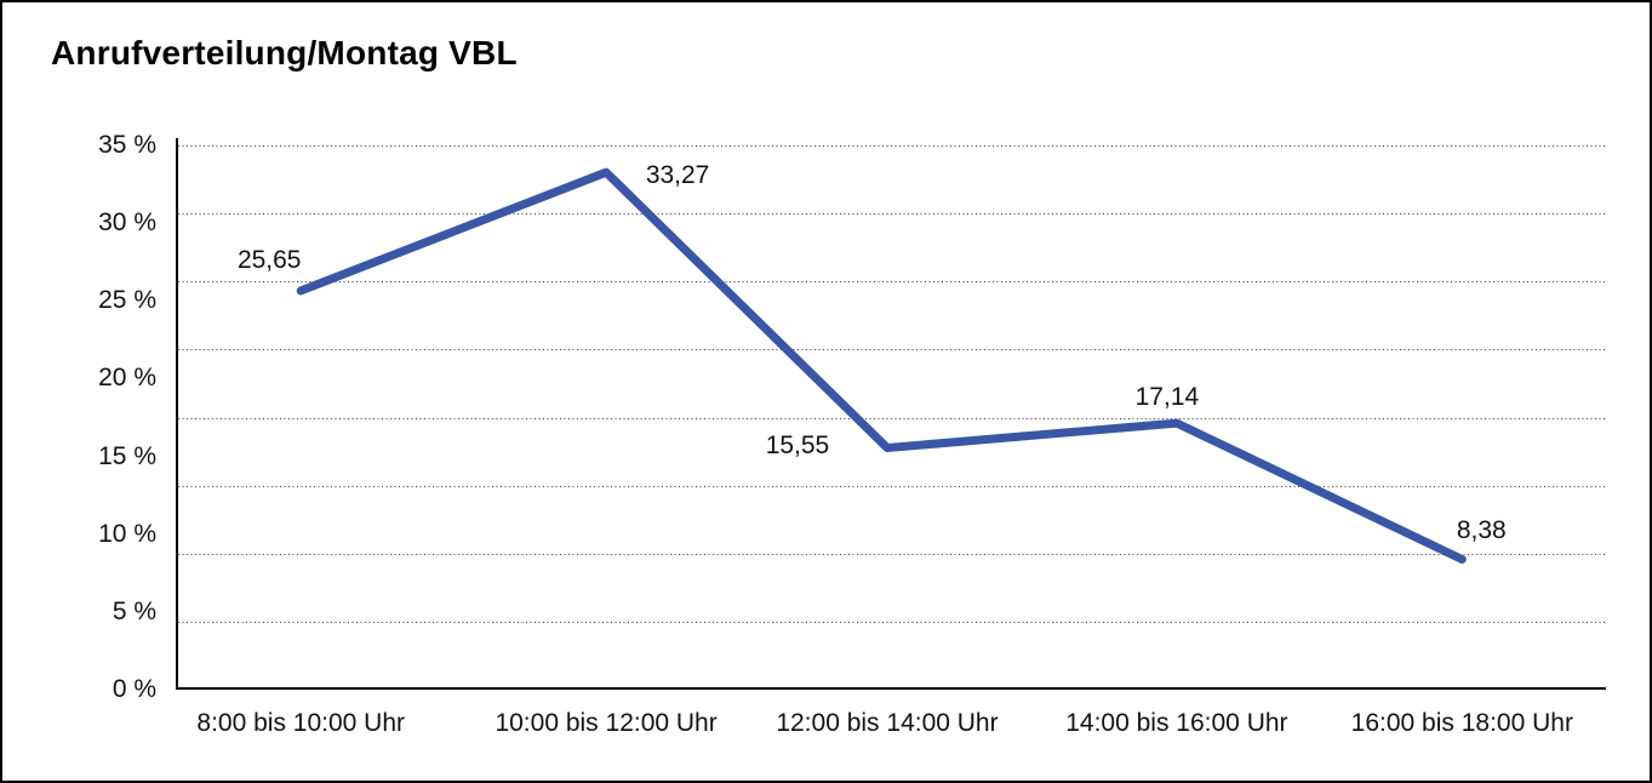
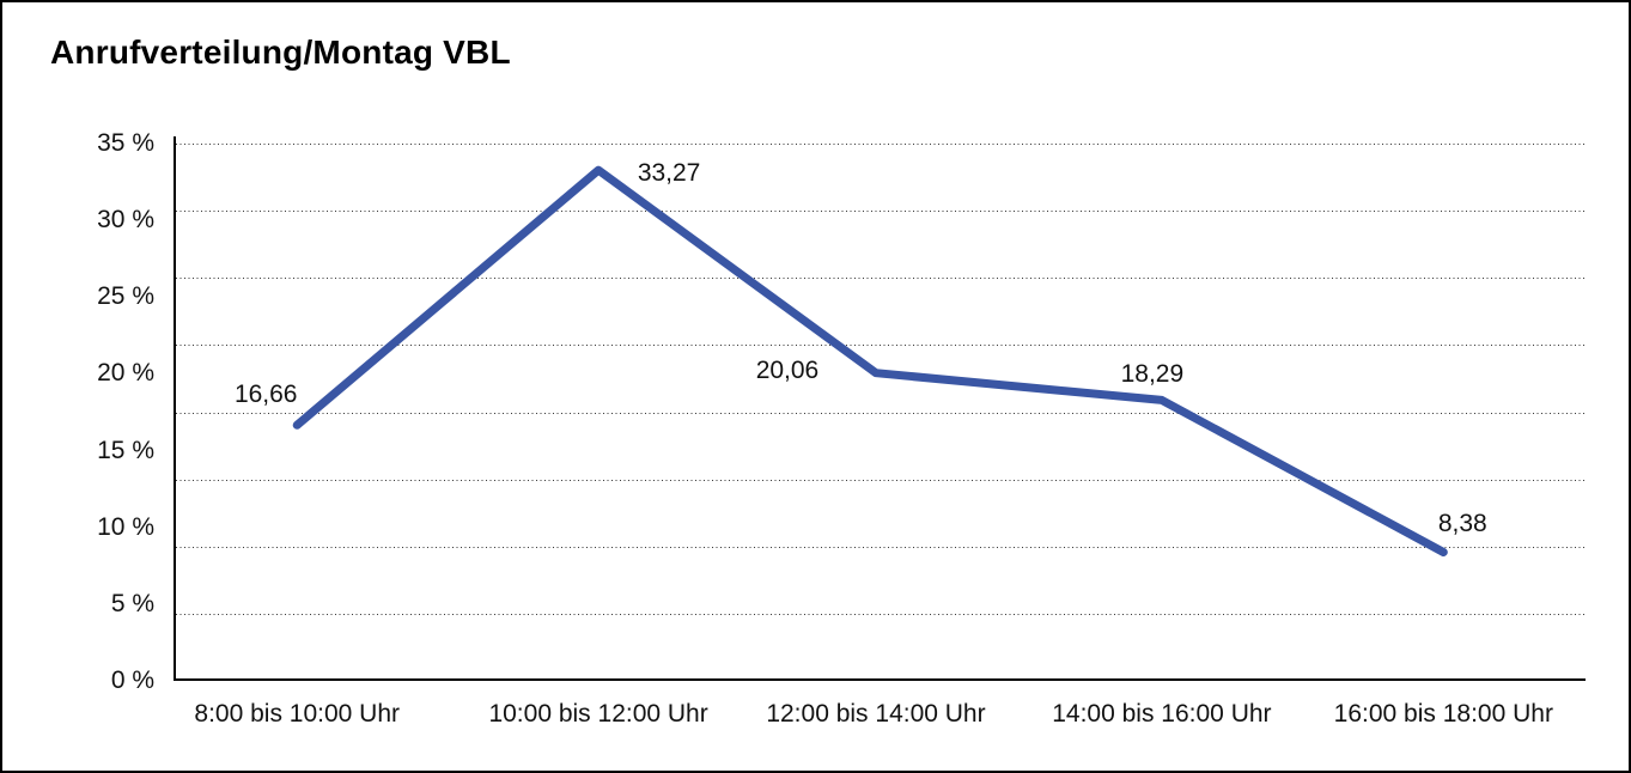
8:00 bis 10:00 Uhr: 25,65 -> 16,66
12:00 bis 14:00 Uhr: 15,55 -> 20,06
14:00 bis 16:00 Uhr: 17,14 -> 18,29
